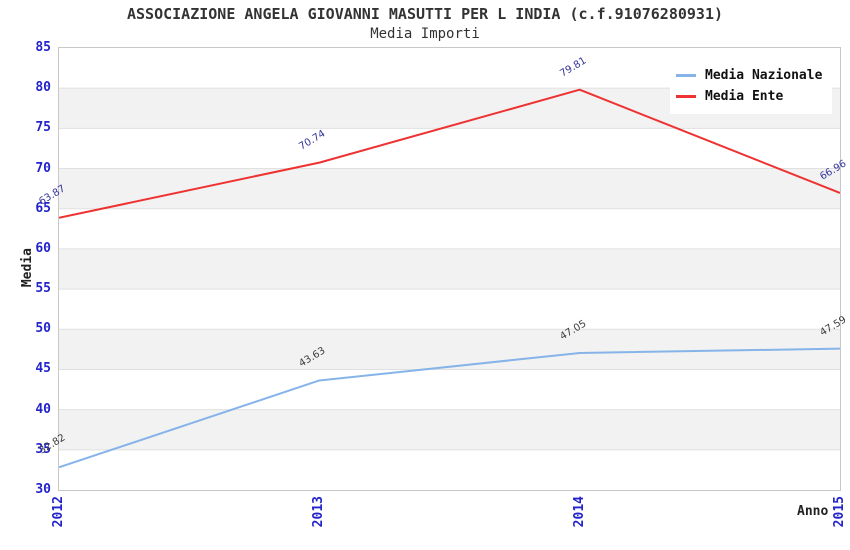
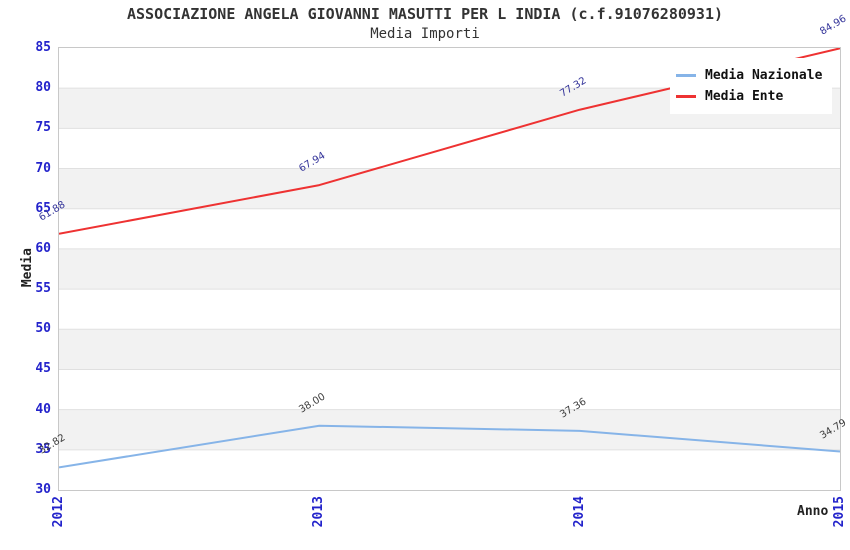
Media Ente/2012: 63.87 -> 61.88
Media Nazionale/2013: 43.63 -> 38.00
Media Ente/2013: 70.74 -> 67.94
Media Nazionale/2014: 47.05 -> 37.36
Media Ente/2014: 79.81 -> 77.32
Media Nazionale/2015: 47.59 -> 34.79
Media Ente/2015: 66.96 -> 84.96
